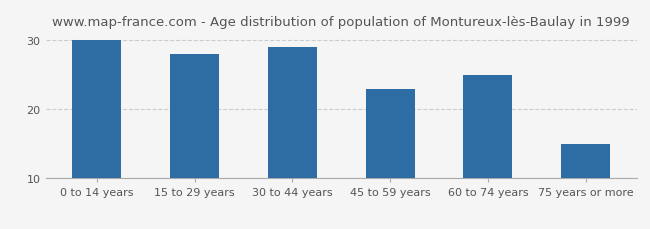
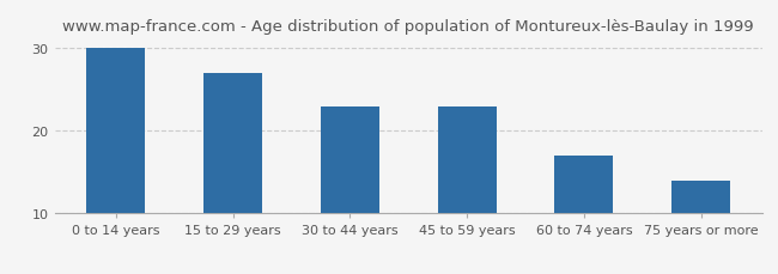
15 to 29 years: 28 -> 27
30 to 44 years: 29 -> 23
60 to 74 years: 25 -> 17
75 years or more: 15 -> 14
